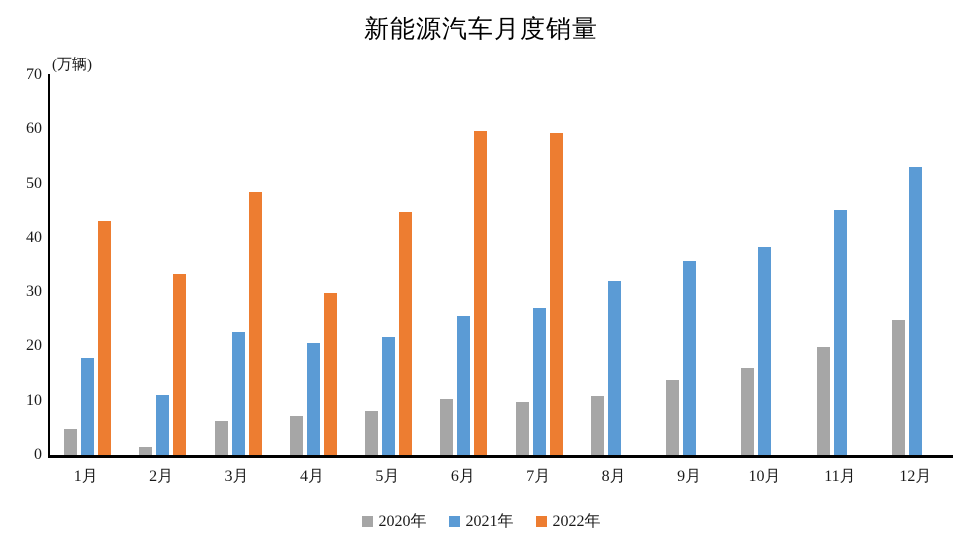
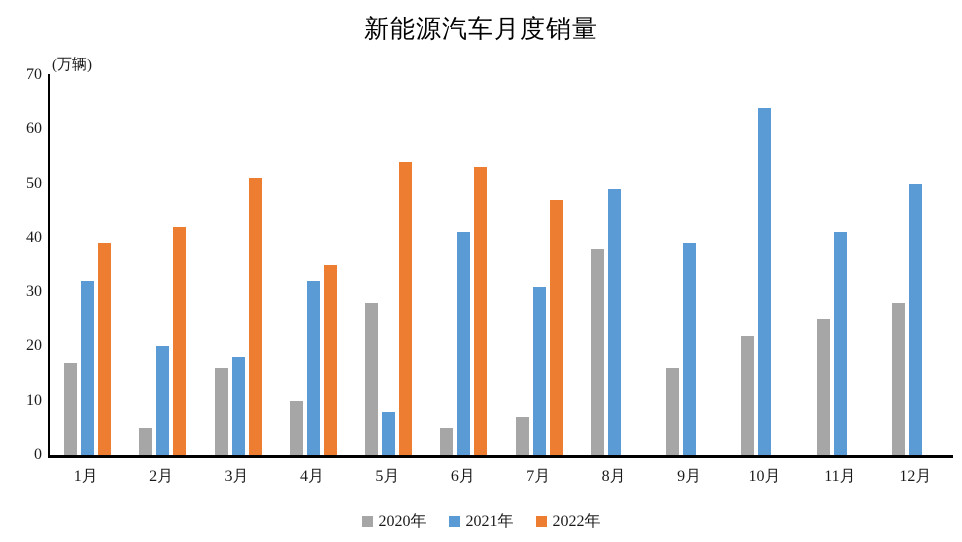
2020年/1月: 5 -> 17
2021年/1月: 18 -> 32
2022年/1月: 43 -> 39
2020年/2月: 1 -> 5
2021年/2月: 11 -> 20
2022年/2月: 33 -> 42
2020年/3月: 6 -> 16
2021年/3月: 23 -> 18
2022年/3月: 48 -> 51
2020年/4月: 7 -> 10
2021年/4月: 21 -> 32
2022年/4月: 30 -> 35
2020年/5月: 8 -> 28
2021年/5月: 22 -> 8
2022年/5月: 45 -> 54
2020年/6月: 10 -> 5
2021年/6月: 26 -> 41
2022年/6月: 60 -> 53
2020年/7月: 10 -> 7
2021年/7月: 27 -> 31
2022年/7月: 59 -> 47
2020年/8月: 11 -> 38
2021年/8月: 32 -> 49
2020年/9月: 14 -> 16
2021年/9月: 36 -> 39
2020年/10月: 16 -> 22
2021年/10月: 38 -> 64
2020年/11月: 20 -> 25
2021年/11月: 45 -> 41
2020年/12月: 25 -> 28
2021年/12月: 53 -> 50
